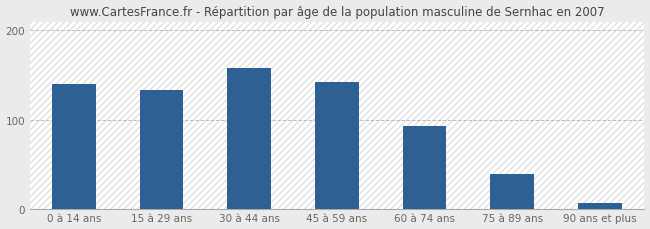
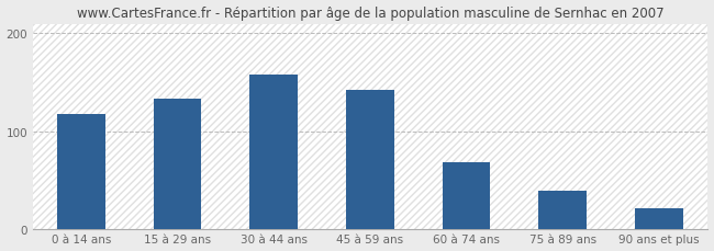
0 à 14 ans: 140 -> 118
60 à 74 ans: 93 -> 68
90 ans et plus: 7 -> 22
